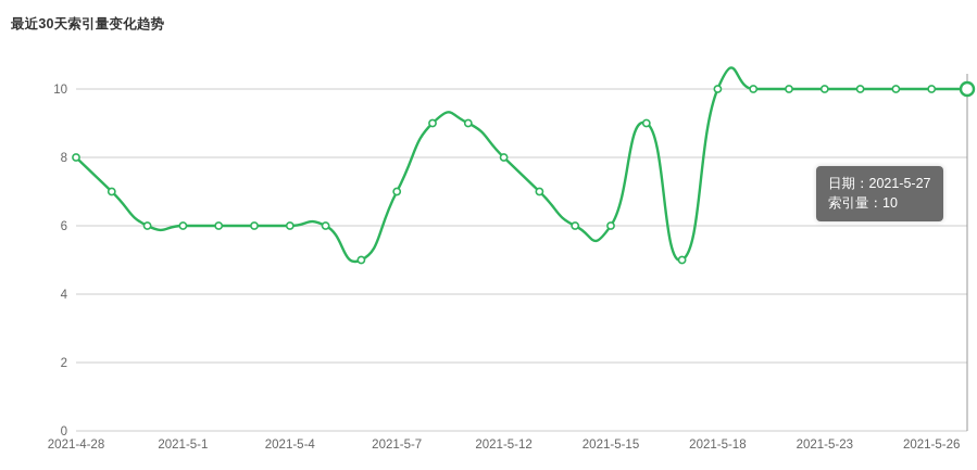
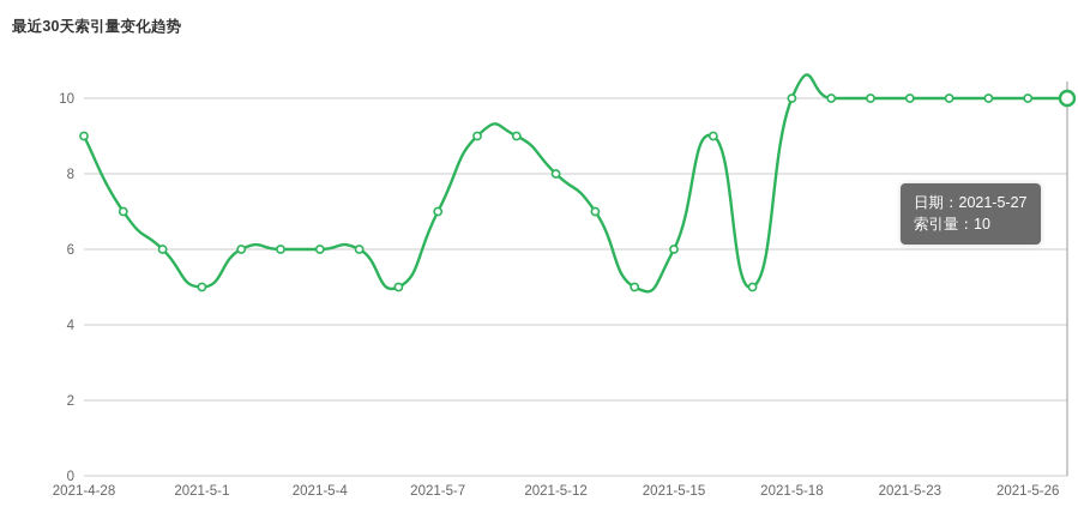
2021-4-28: 8 -> 9
2021-5-1: 6 -> 5
2021-5-12: 6 -> 5
